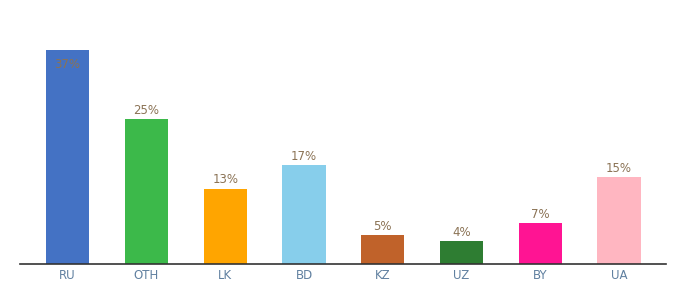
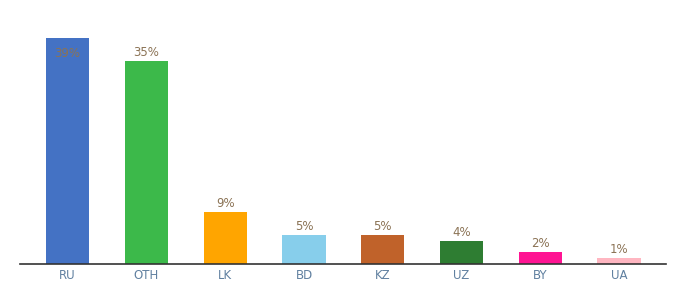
RU: 37% -> 39%
OTH: 25% -> 35%
LK: 13% -> 9%
BD: 17% -> 5%
BY: 7% -> 2%
UA: 15% -> 1%
